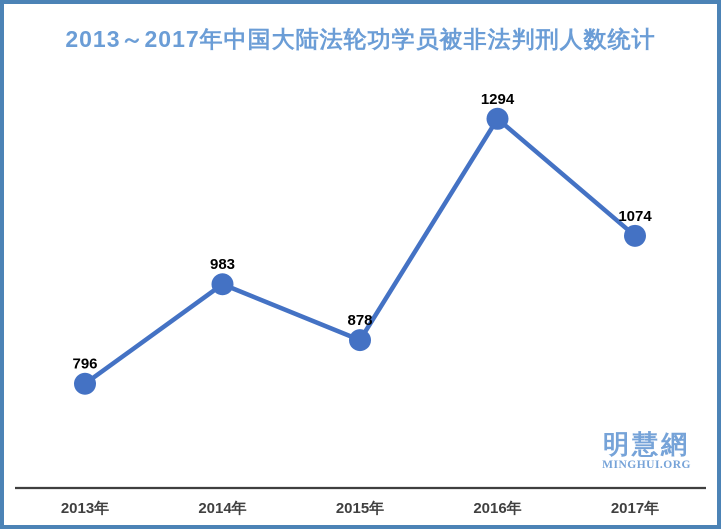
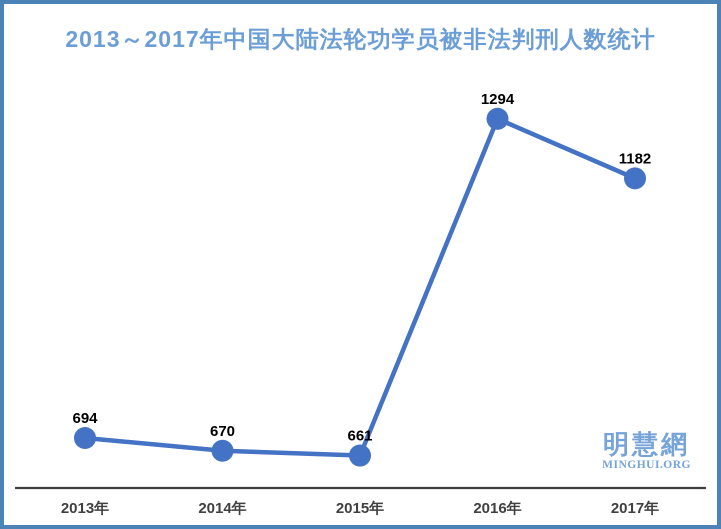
2013年: 796 -> 694
2014年: 983 -> 670
2015年: 878 -> 661
2017年: 1074 -> 1182
